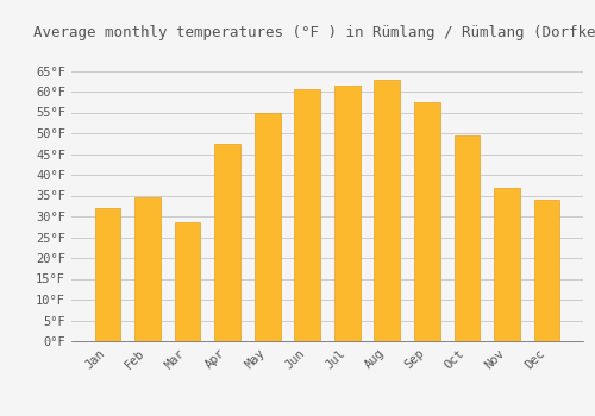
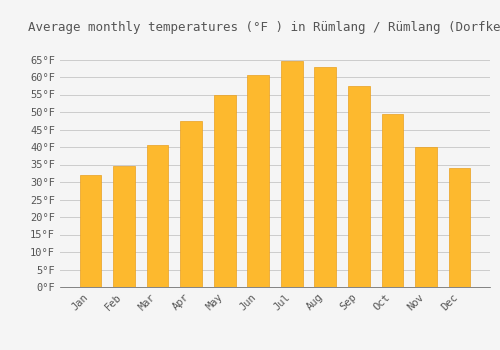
Mar: 28.5°F -> 40.5°F
Jul: 61.5°F -> 64.5°F
Nov: 37.0°F -> 40.0°F
